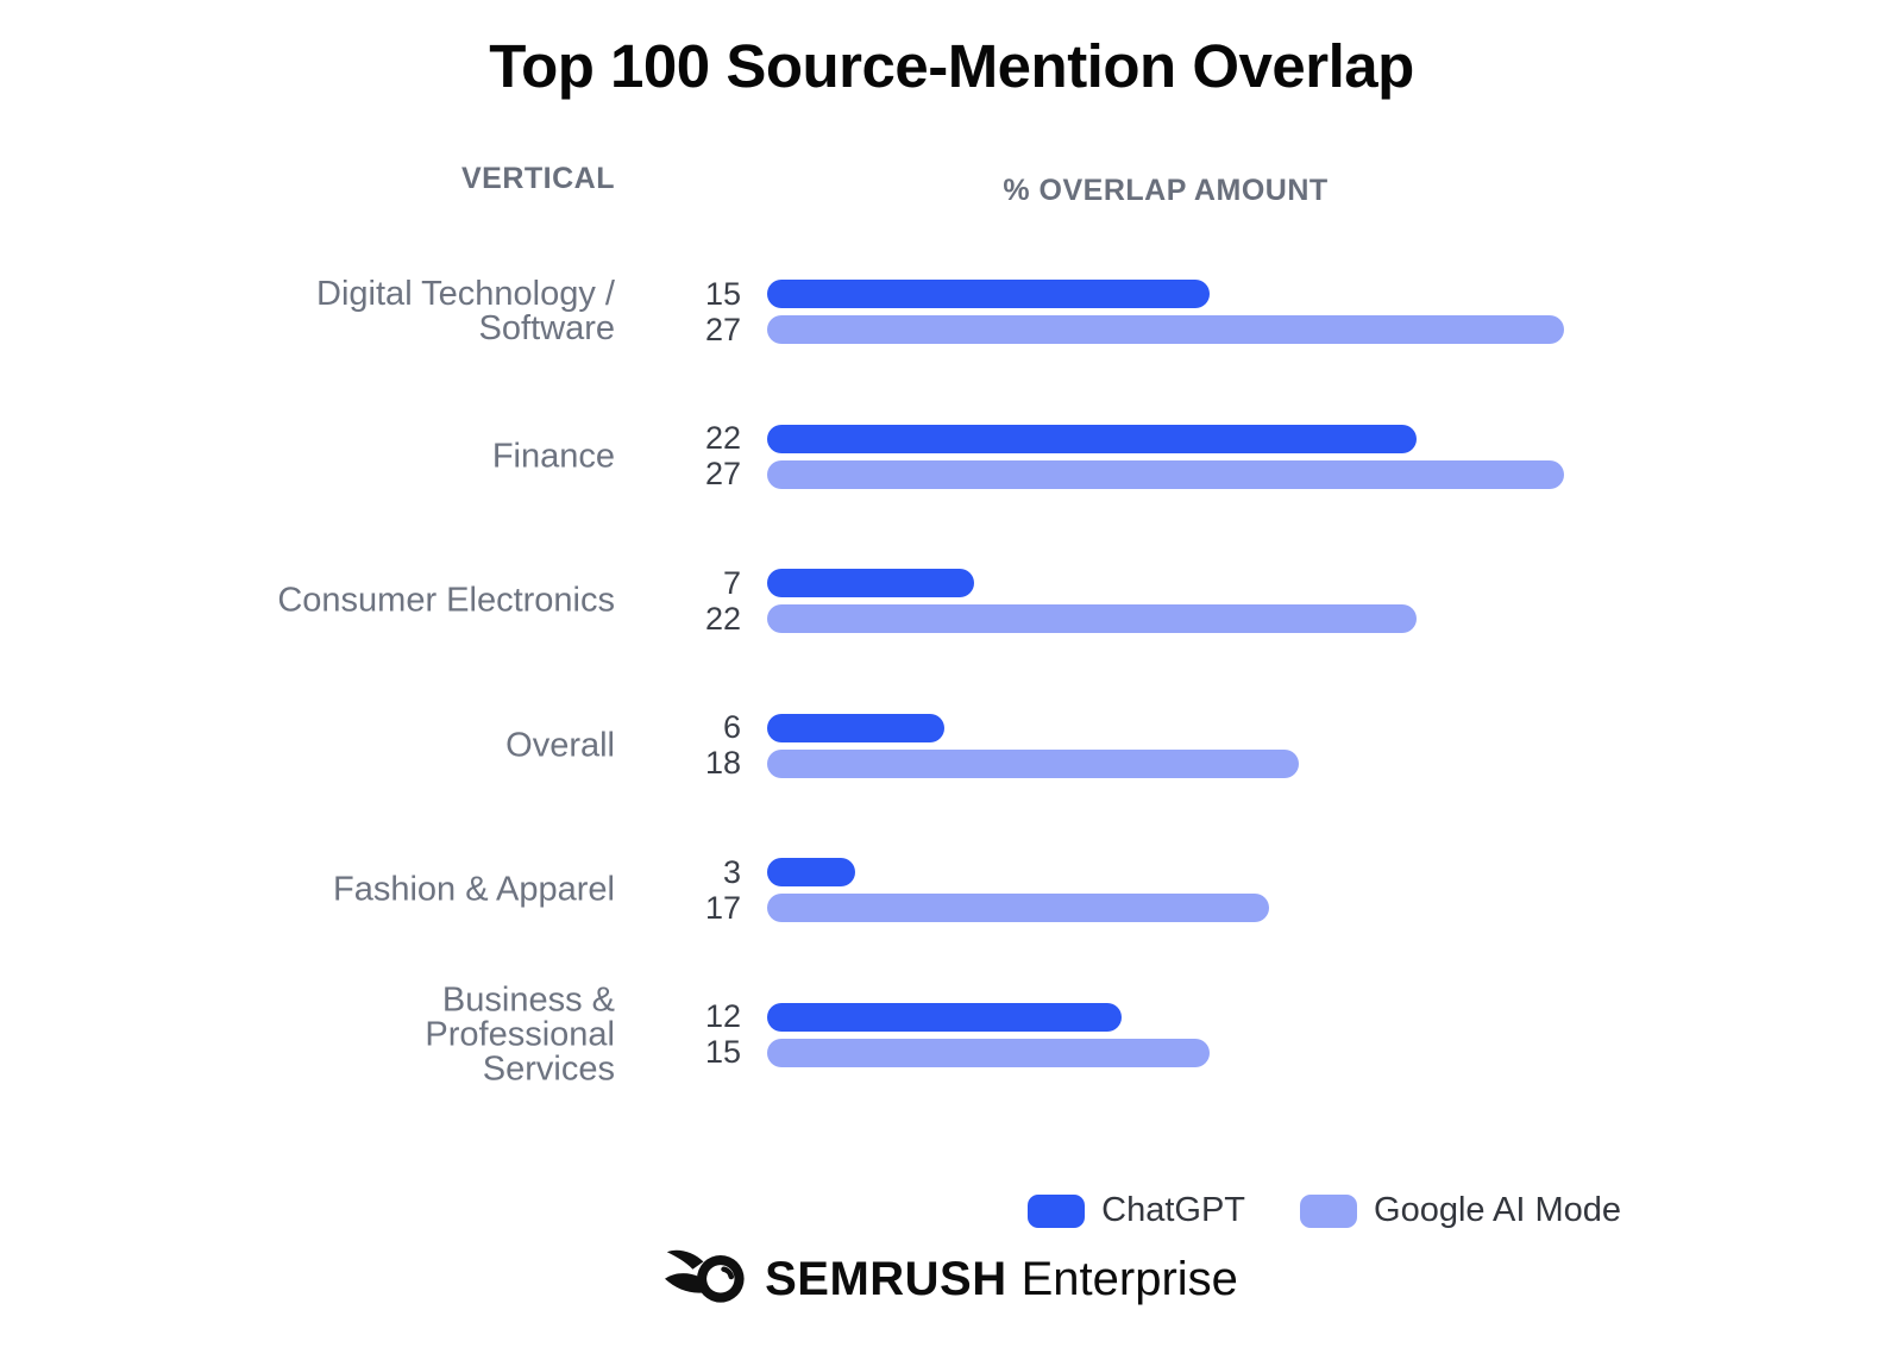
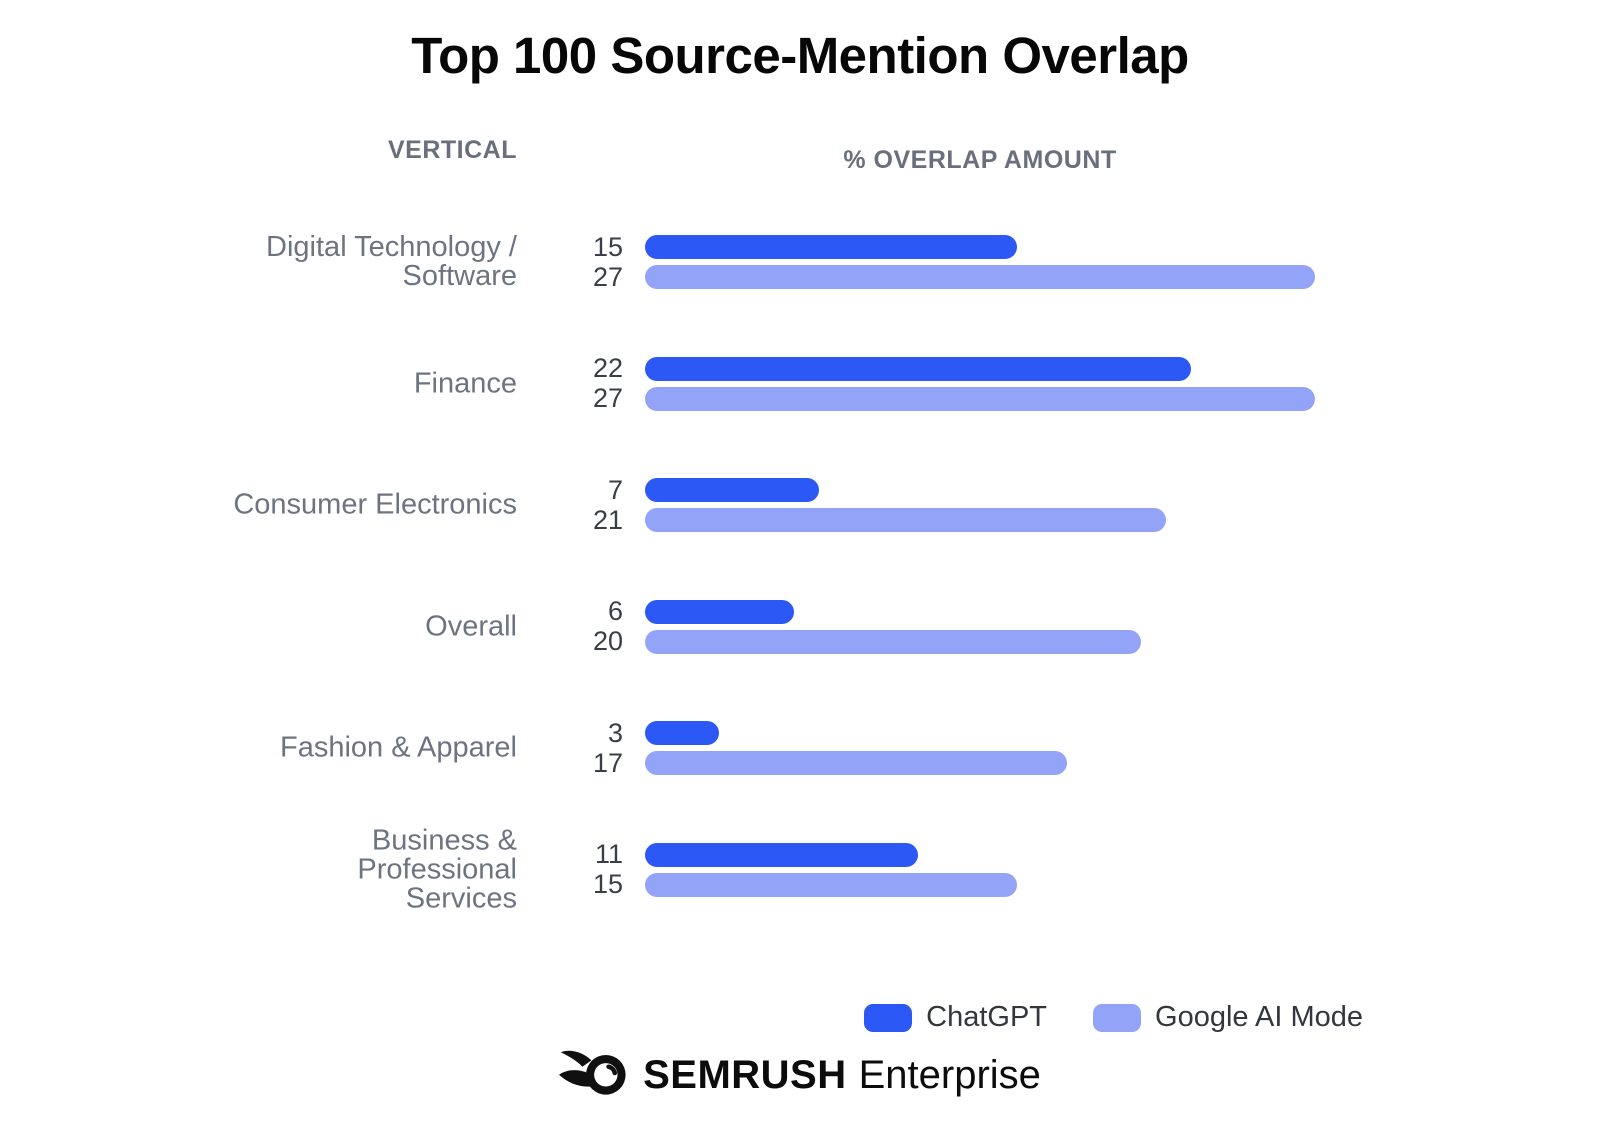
Google AI Mode/Consumer Electronics: 22 -> 21
Google AI Mode/Overall: 18 -> 20
ChatGPT/Business & Professional Services: 12 -> 11
